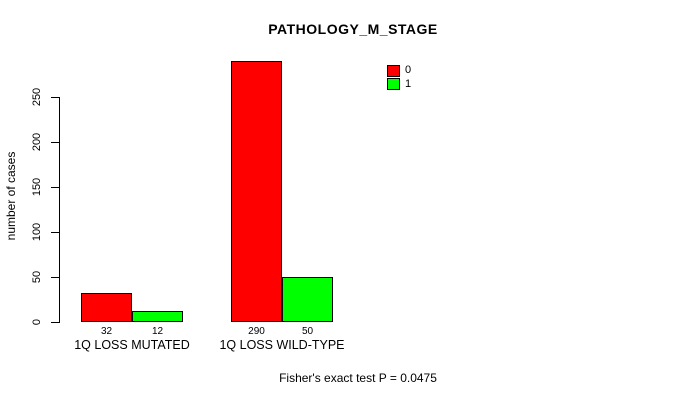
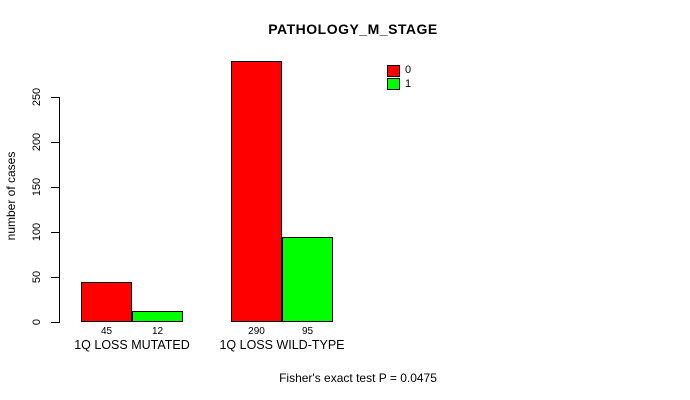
0/1Q LOSS MUTATED: 32 -> 45
1/1Q LOSS WILD-TYPE: 50 -> 95
